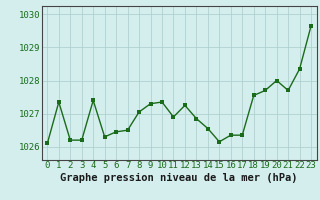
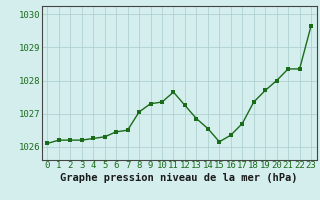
1: 1027.35 -> 1026.20
4: 1027.40 -> 1026.25
11: 1026.90 -> 1027.65
17: 1026.35 -> 1026.70
18: 1027.55 -> 1027.35
21: 1027.70 -> 1028.35
